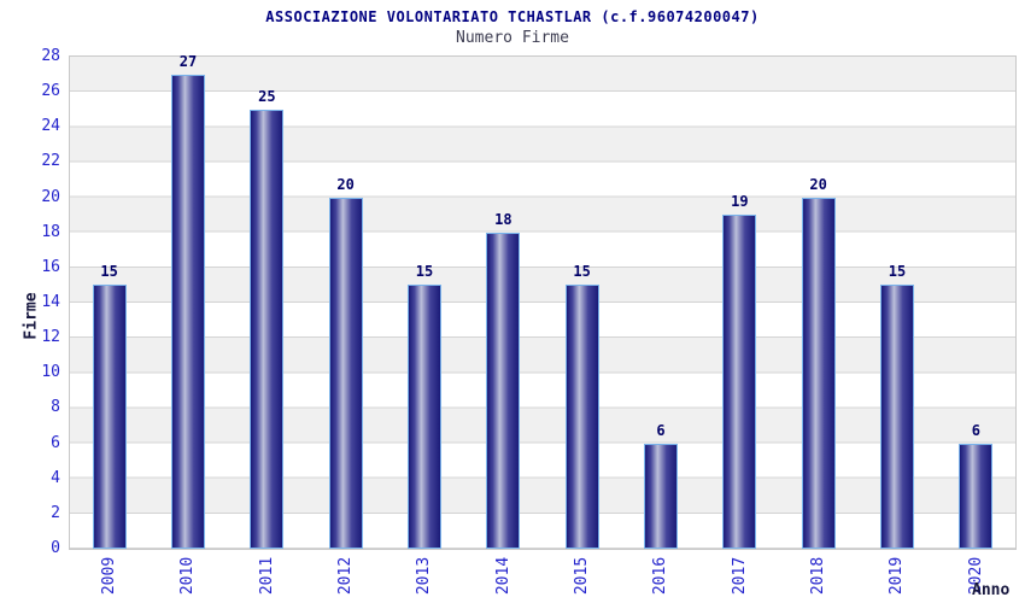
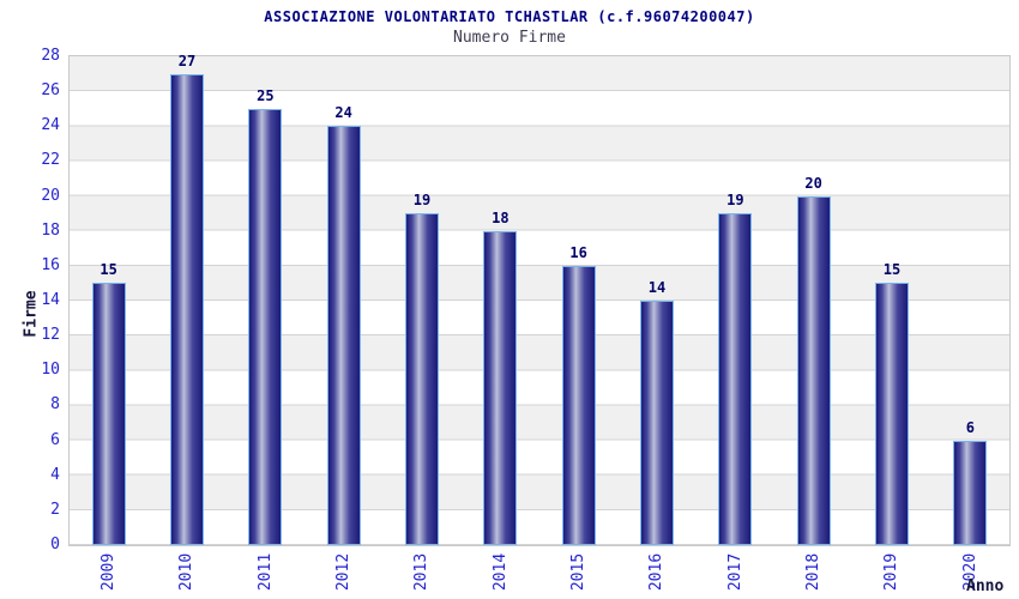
2012: 20 -> 24
2013: 15 -> 19
2015: 15 -> 16
2016: 6 -> 14
